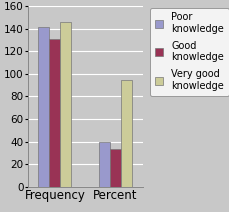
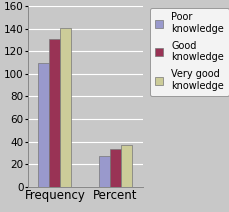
Poor knowledge/Frequency: 142 -> 110
Very good knowledge/Frequency: 146 -> 141
Poor knowledge/Percent: 40 -> 27
Very good knowledge/Percent: 95 -> 37
